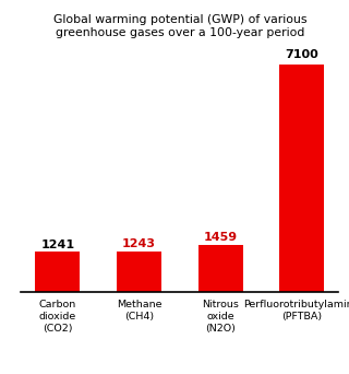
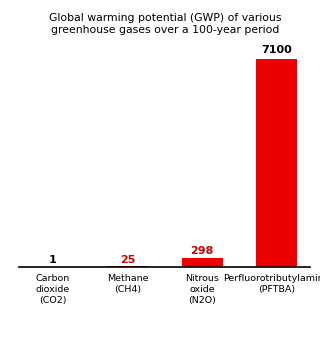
Carbon dioxide (CO2): 1241 -> 1
Methane (CH4): 1243 -> 25
Nitrous oxide (N2O): 1459 -> 298
